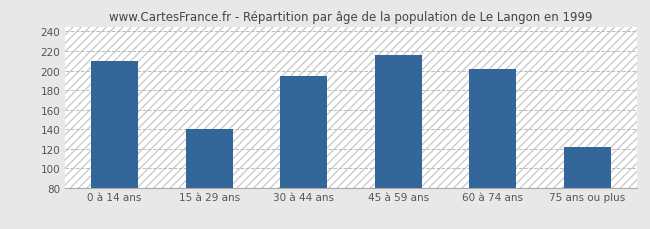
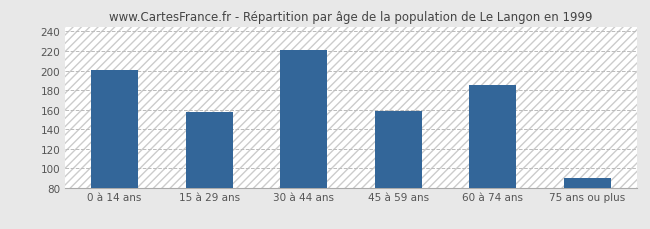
0 à 14 ans: 210 -> 201
15 à 29 ans: 140 -> 157
30 à 44 ans: 194 -> 221
45 à 59 ans: 216 -> 159
60 à 74 ans: 202 -> 185
75 ans ou plus: 122 -> 90
